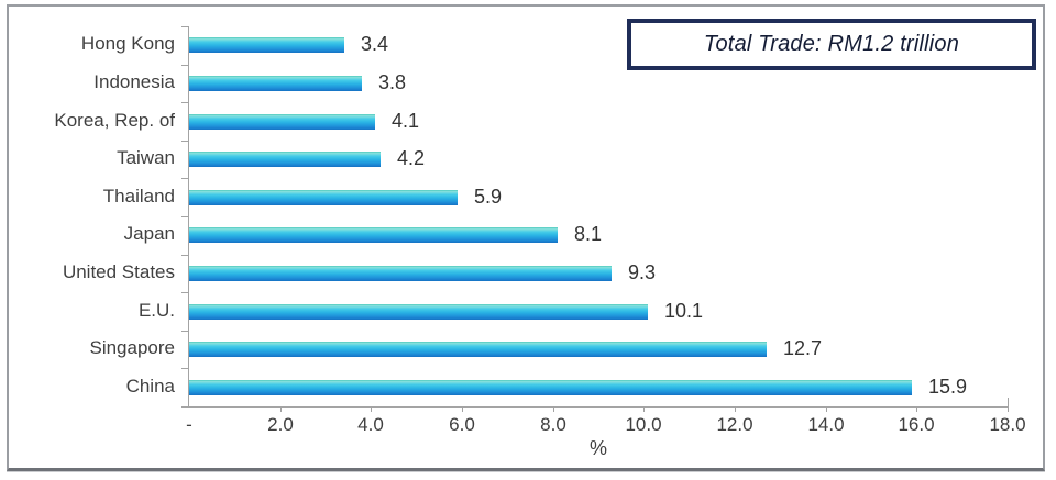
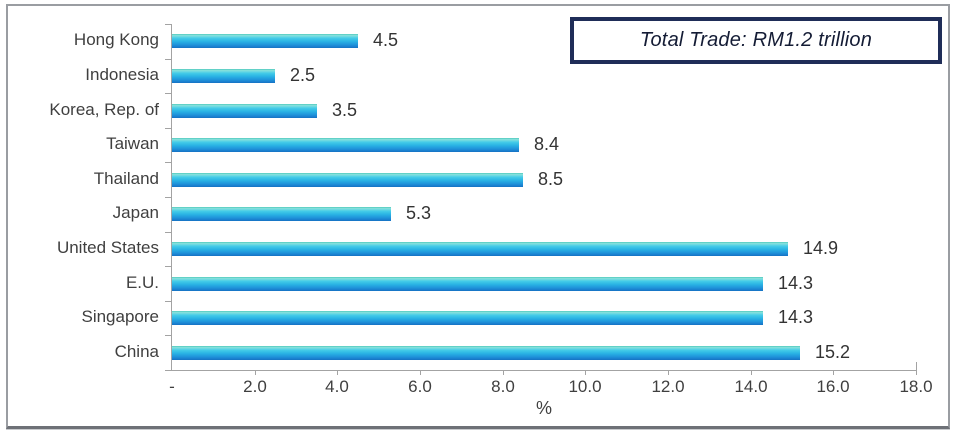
Hong Kong: 3.4 -> 4.5
Indonesia: 3.8 -> 2.5
Korea, Rep. of: 4.1 -> 3.5
Taiwan: 4.2 -> 8.4
Thailand: 5.9 -> 8.5
Japan: 8.1 -> 5.3
United States: 9.3 -> 14.9
E.U.: 10.1 -> 14.3
Singapore: 12.7 -> 14.3
China: 15.9 -> 15.2
